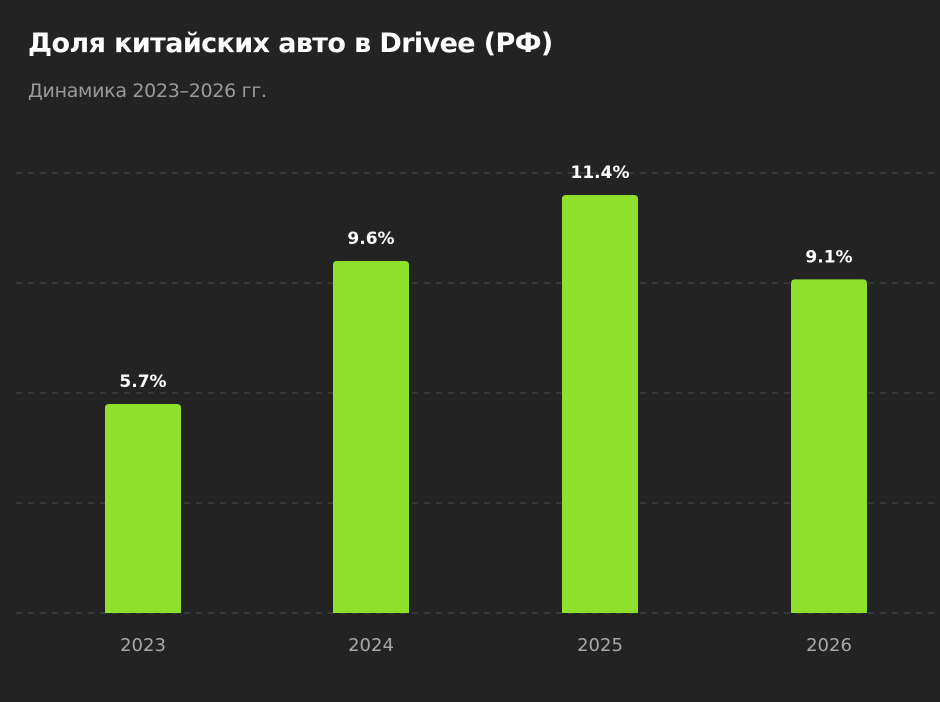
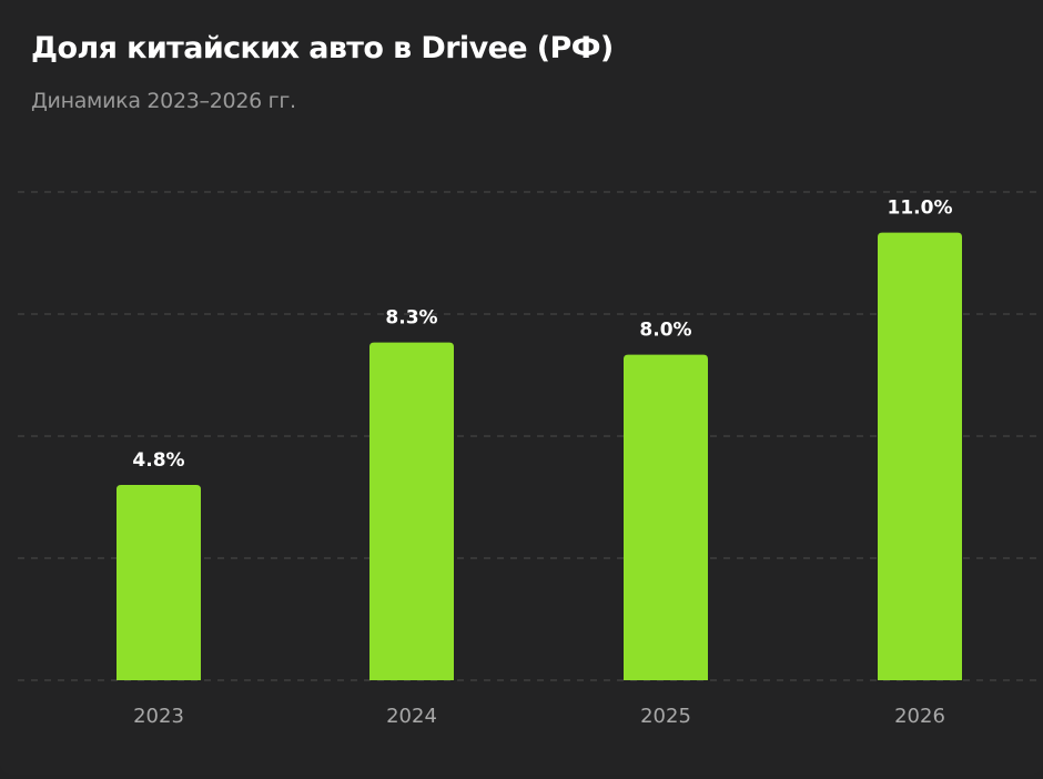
2023: 5.7% -> 4.8%
2024: 9.6% -> 8.3%
2025: 11.4% -> 8.0%
2026: 9.1% -> 11.0%
